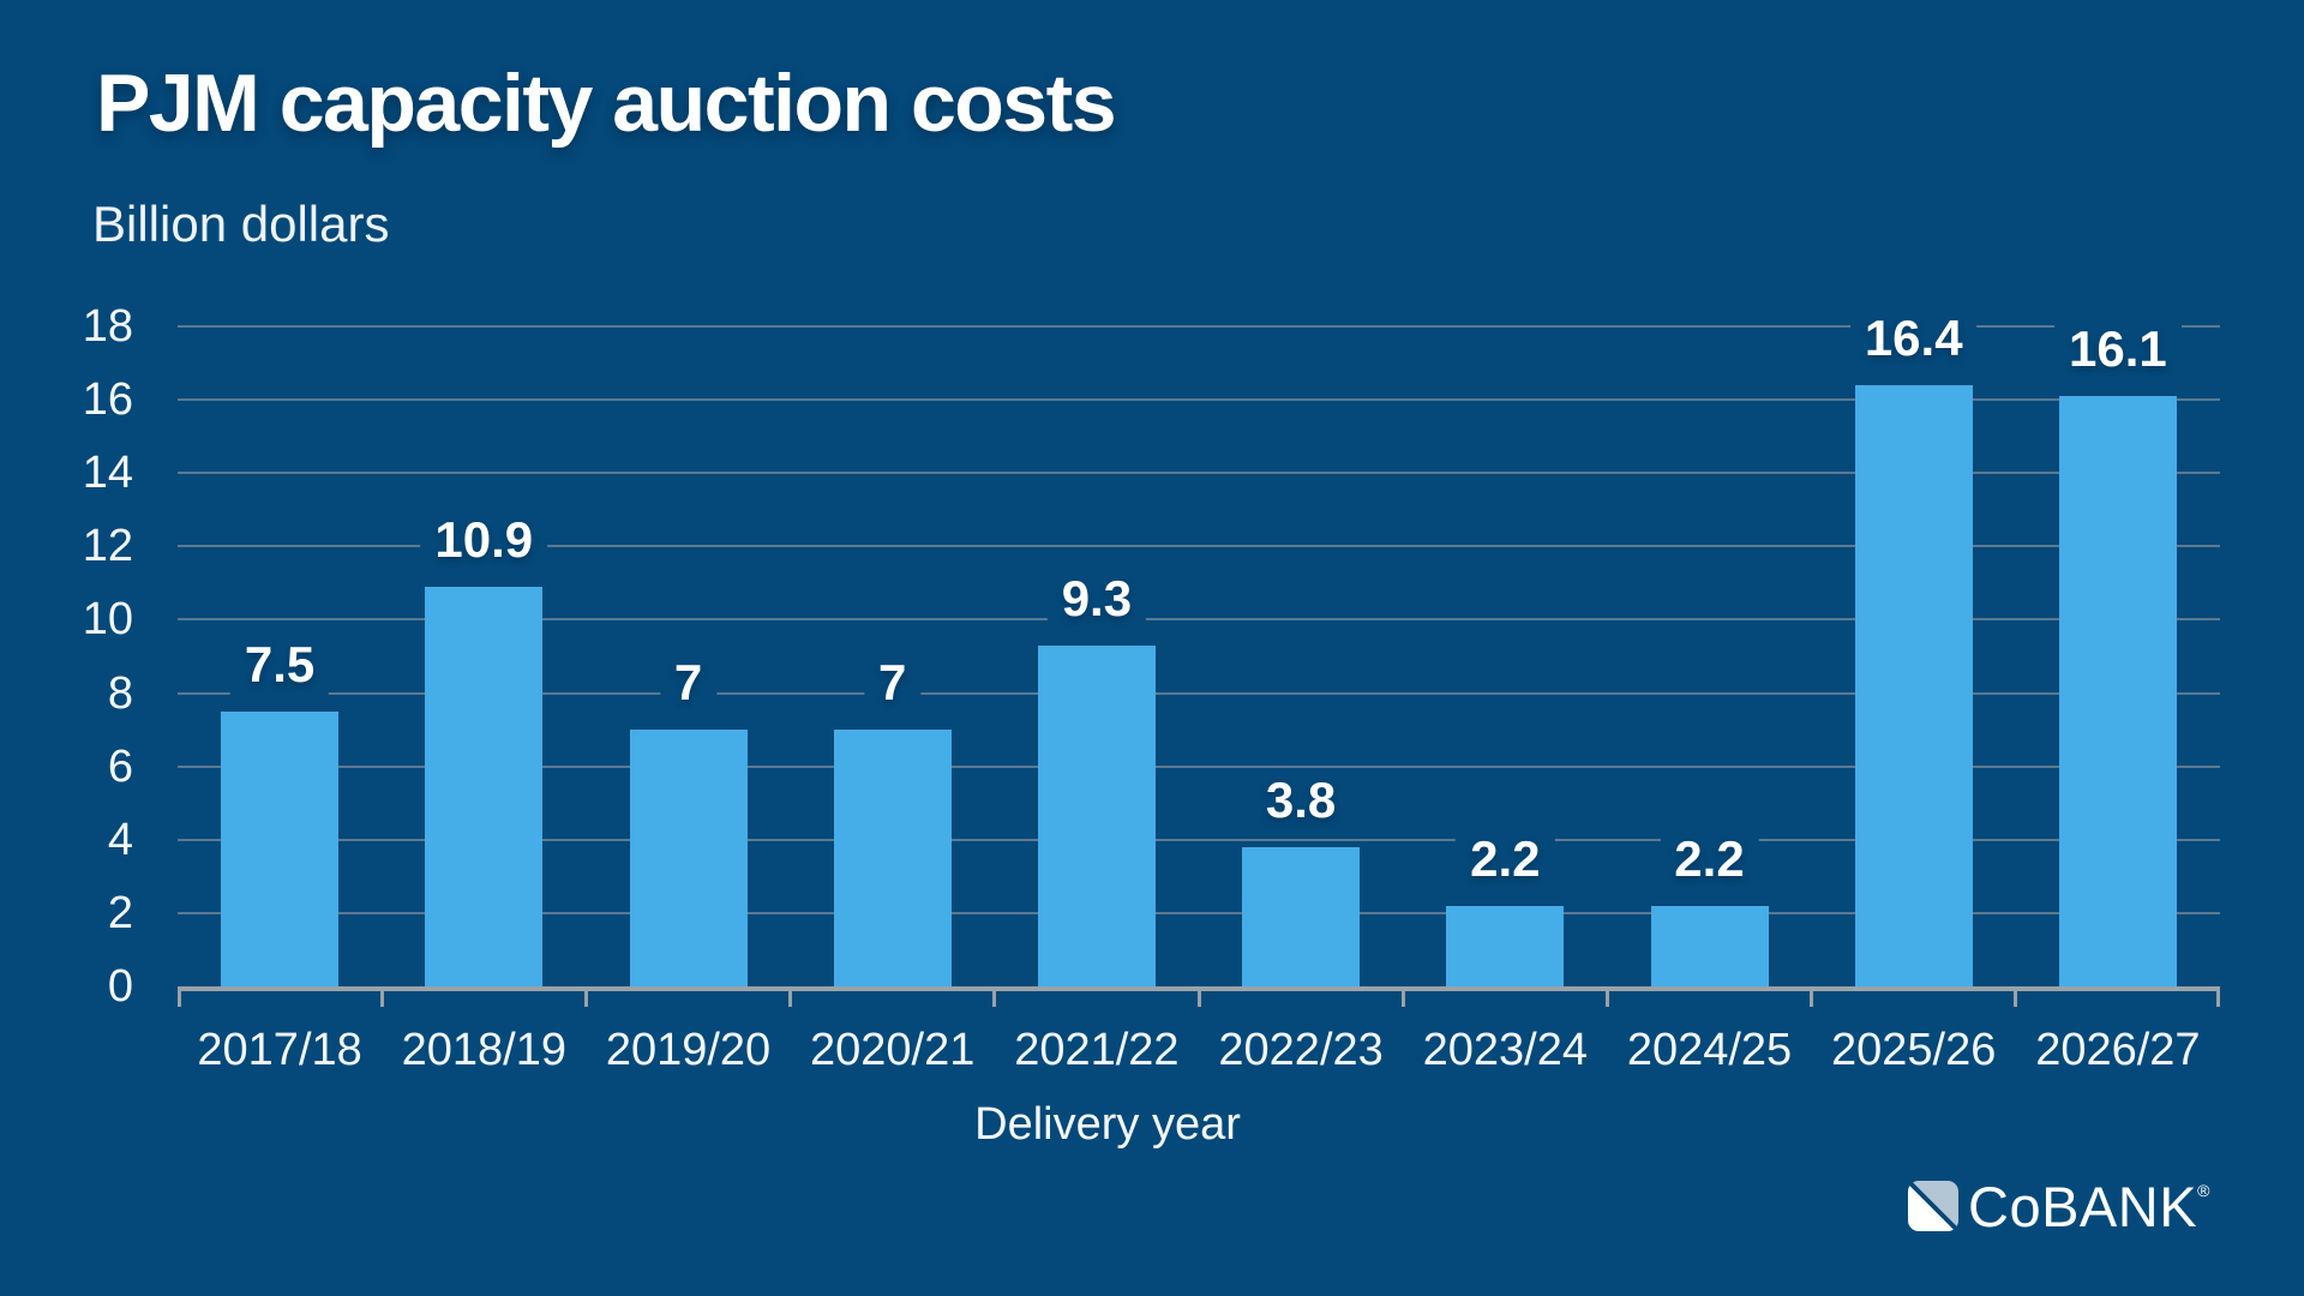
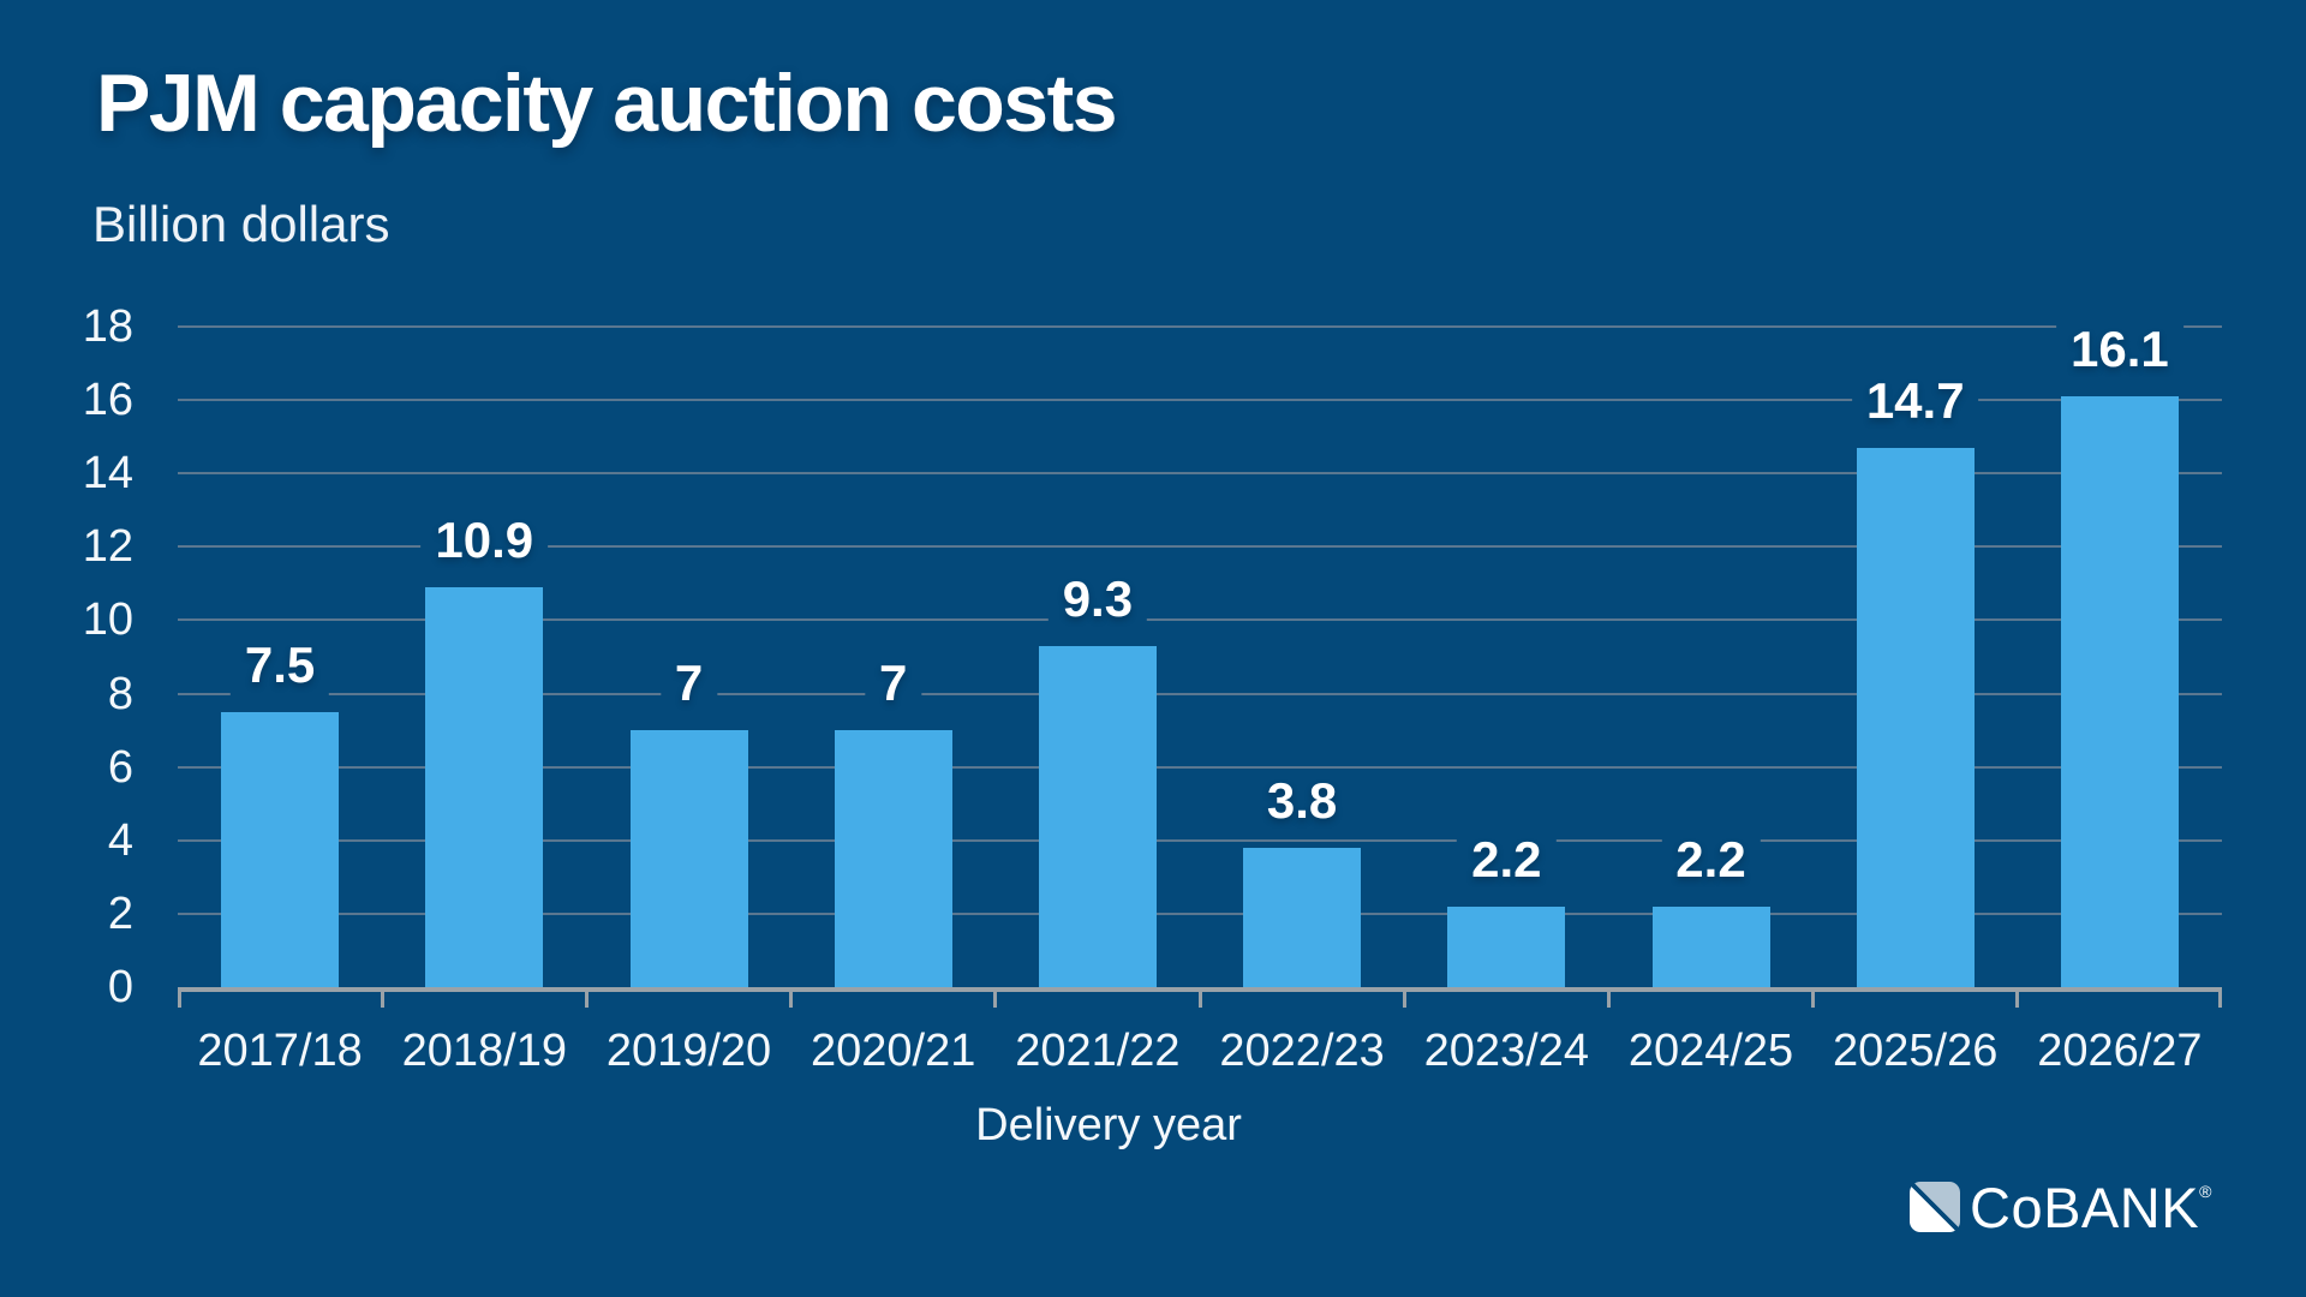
2025/26: 16.4 -> 14.7
